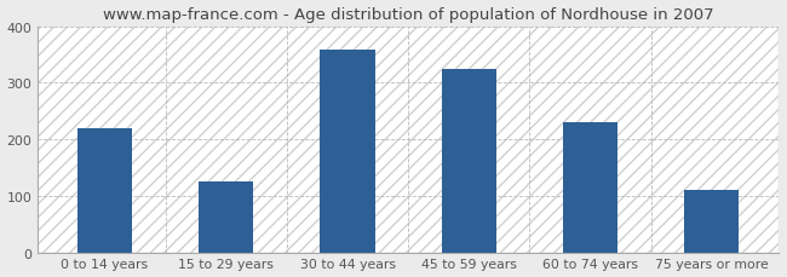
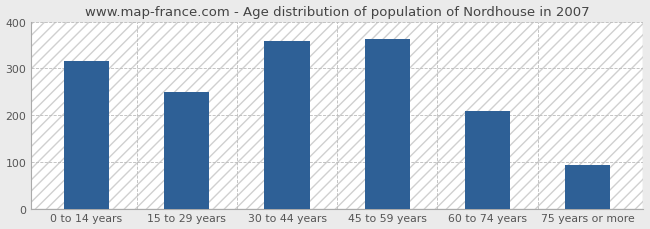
0 to 14 years: 220 -> 315
15 to 29 years: 125 -> 249
45 to 59 years: 325 -> 363
60 to 74 years: 230 -> 209
75 years or more: 110 -> 93
